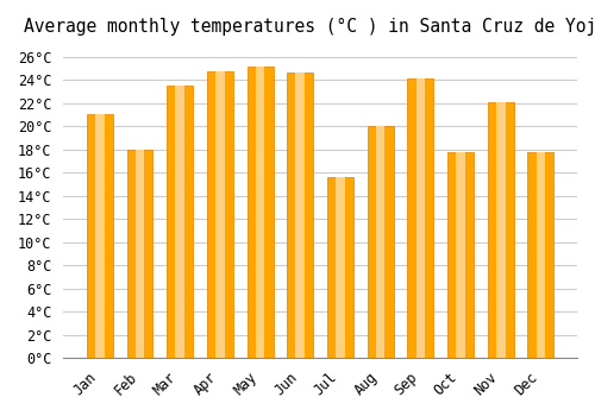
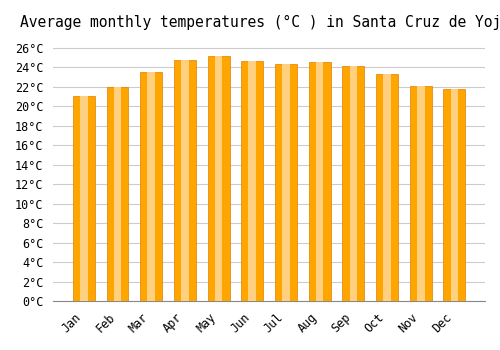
Feb: 18.0°C -> 22.0°C
Jul: 15.6°C -> 24.3°C
Aug: 20.0°C -> 24.5°C
Oct: 17.8°C -> 23.3°C
Dec: 17.8°C -> 21.8°C
